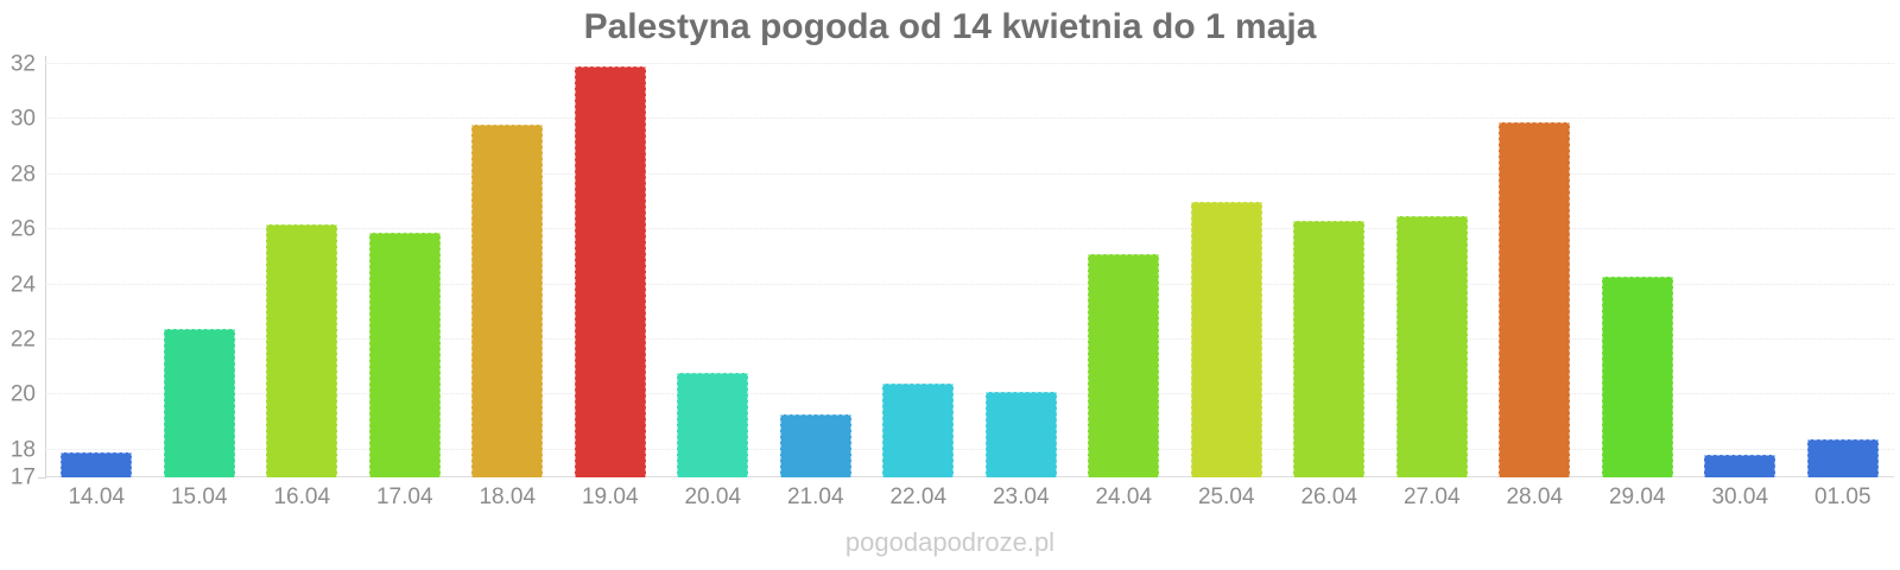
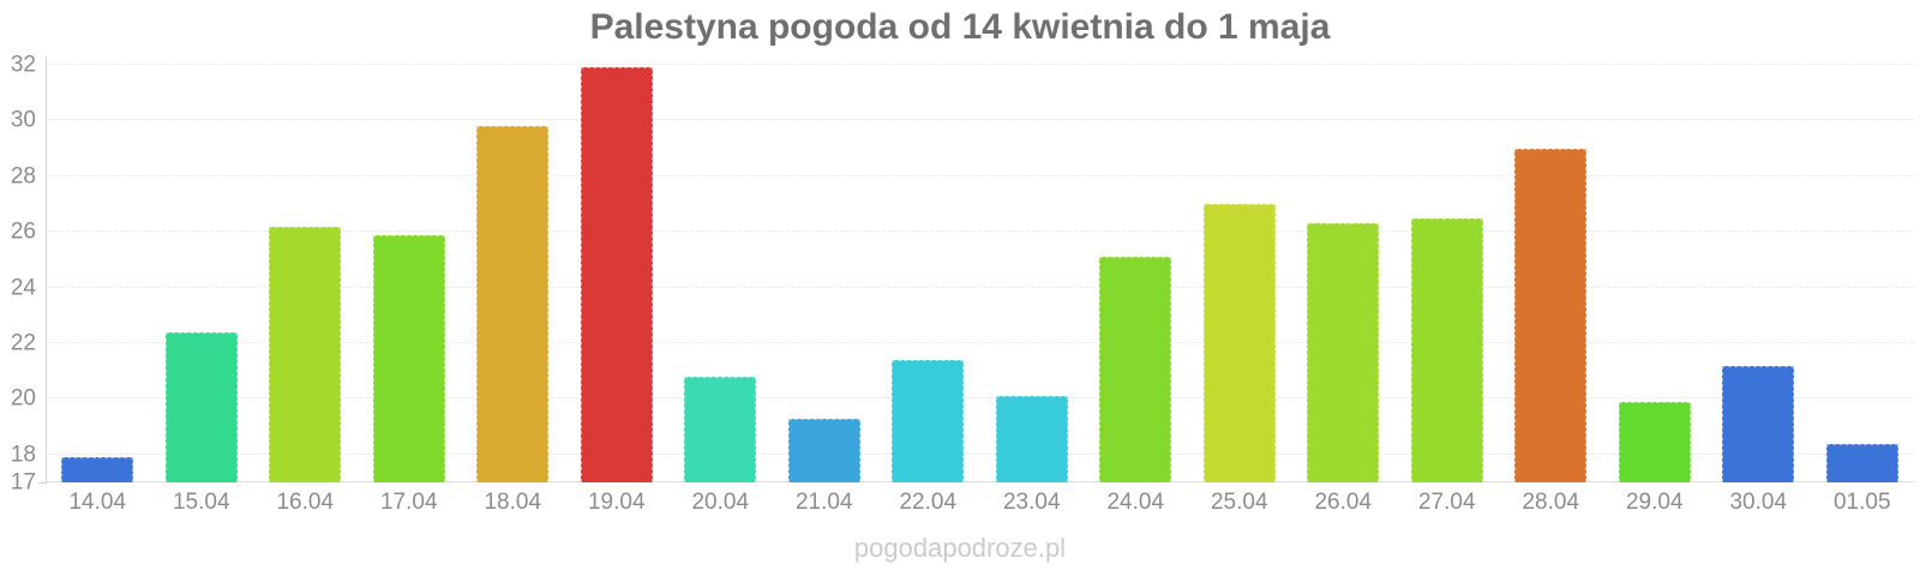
22.04: 20.4 -> 21.4
28.04: 29.9 -> 29.0
29.04: 24.3 -> 19.9
30.04: 17.8 -> 21.2
